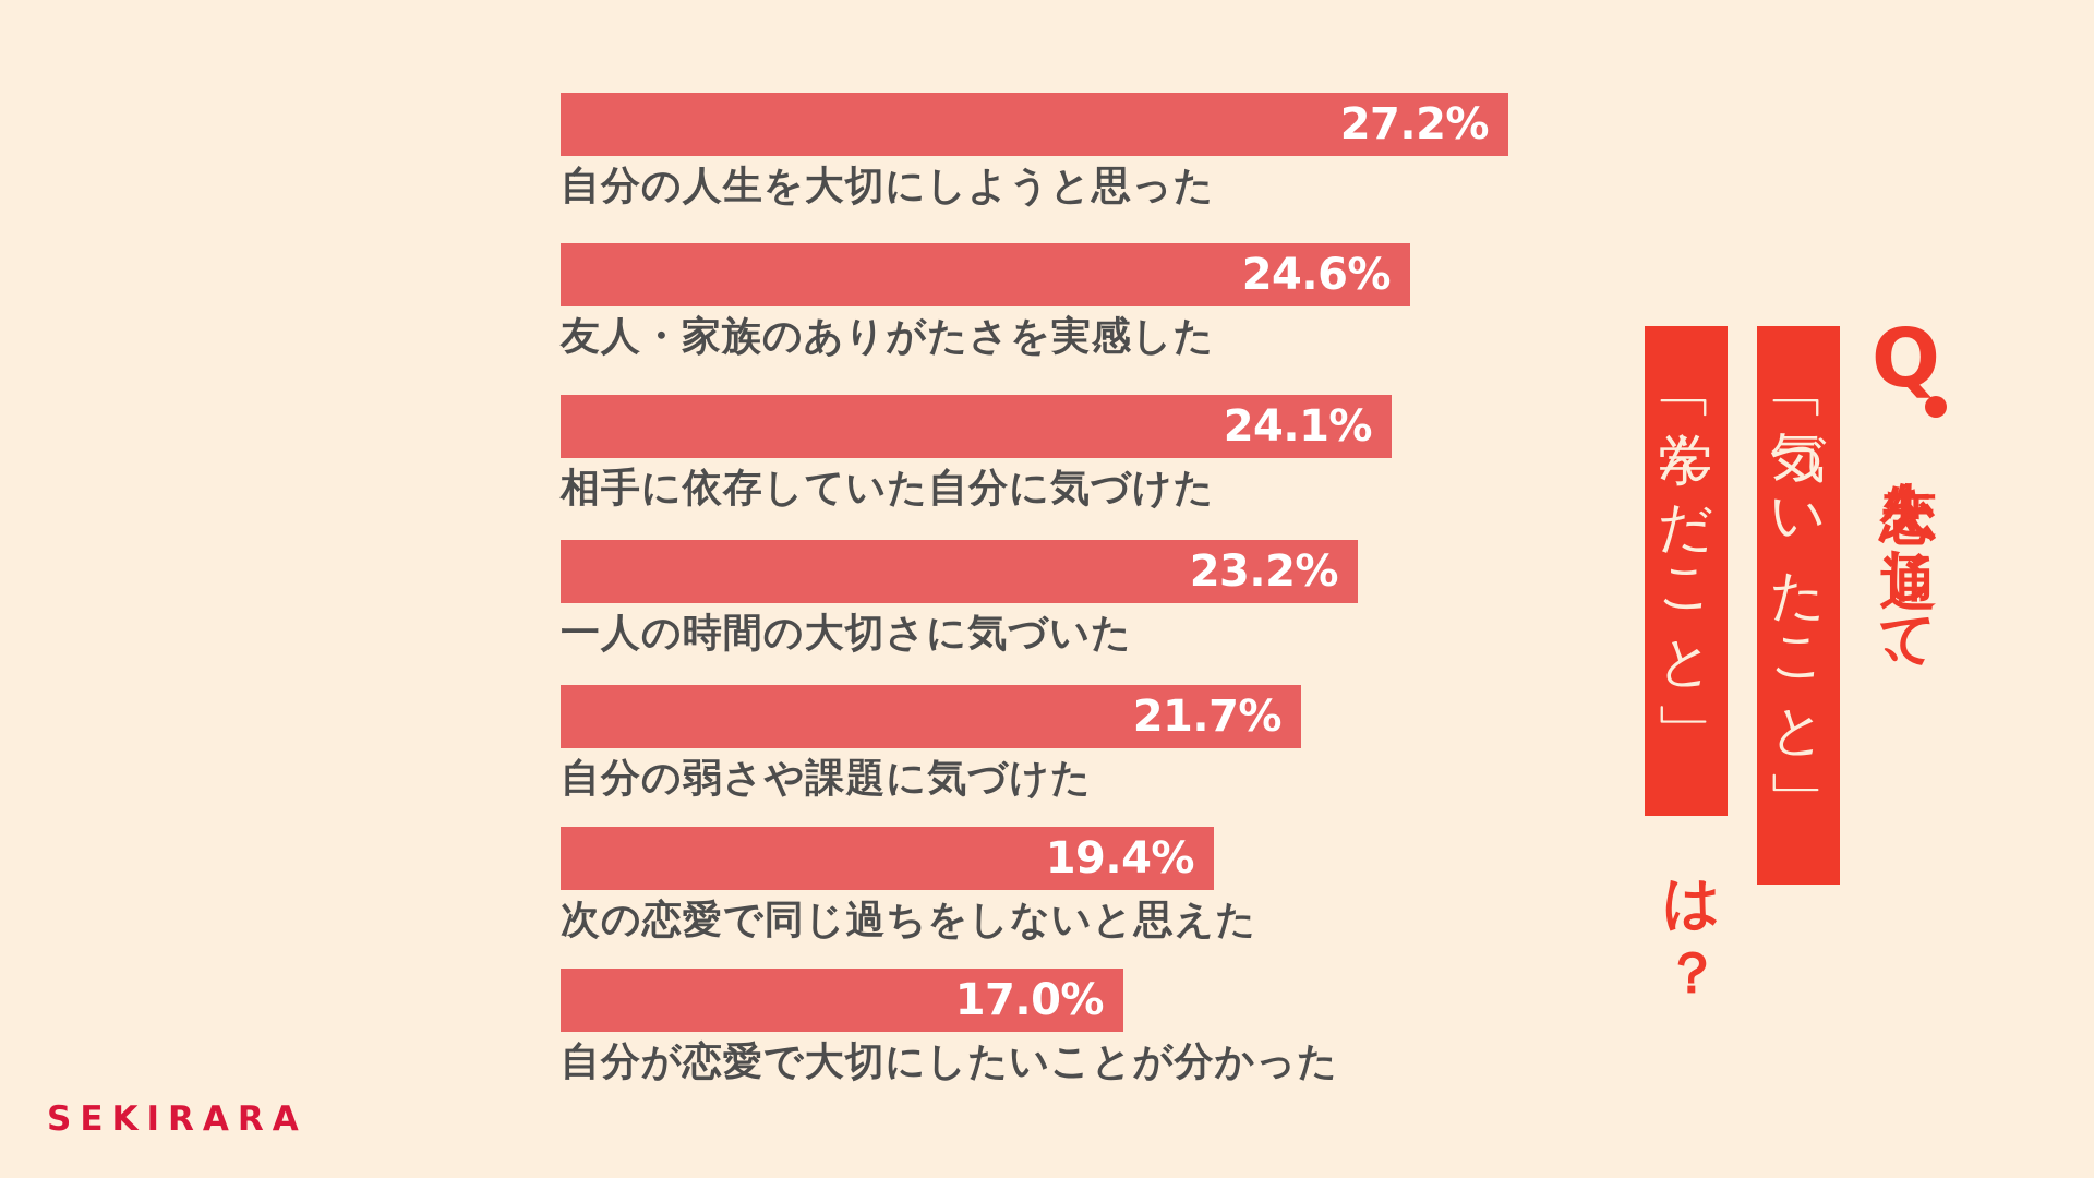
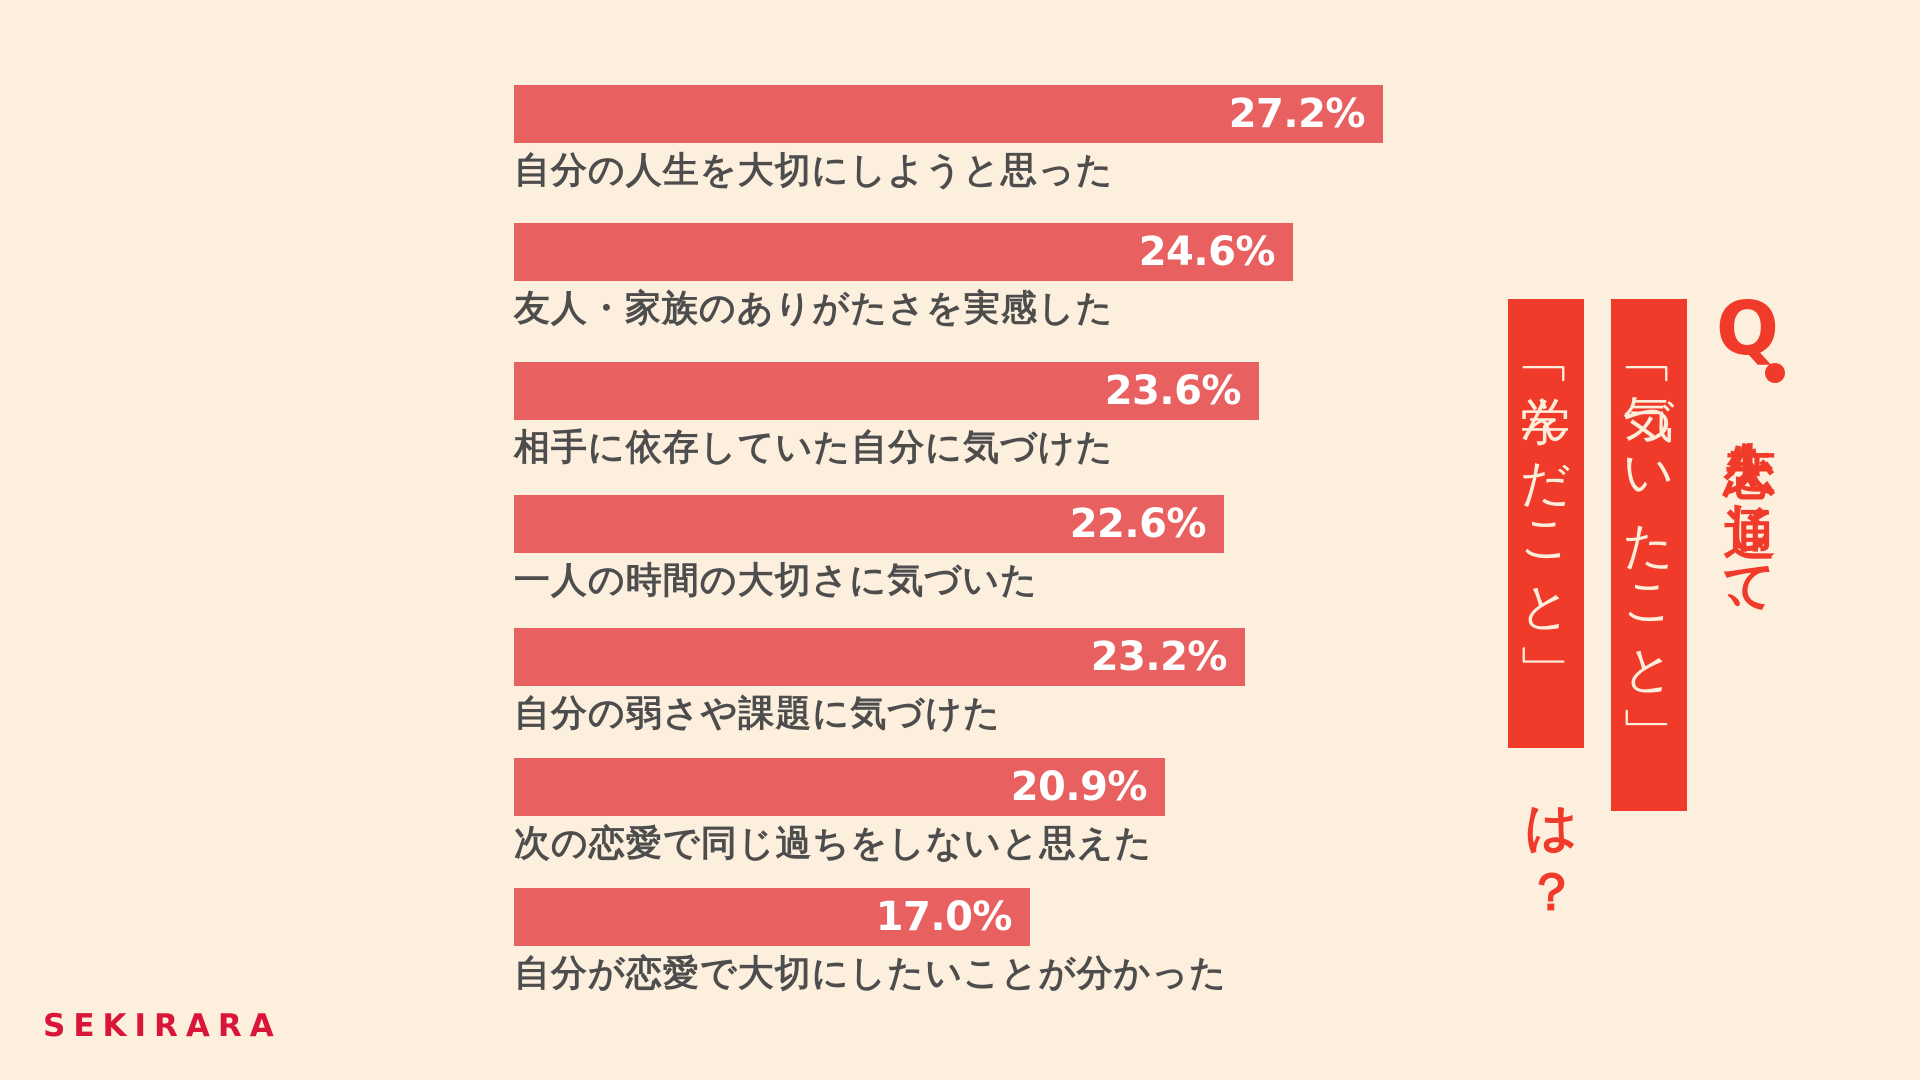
相手に依存していた自分に気づけた: 24.1% -> 23.6%
一人の時間の大切さに気づいた: 23.2% -> 22.6%
自分の弱さや課題に気づけた: 21.7% -> 23.2%
次の恋愛で同じ過ちをしないと思えた: 19.4% -> 20.9%
